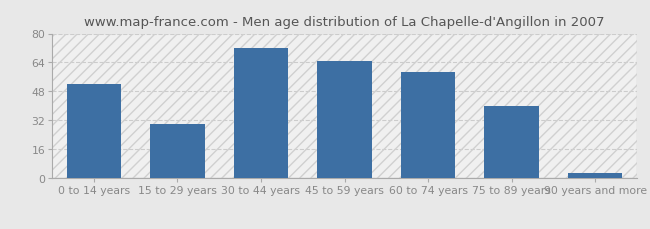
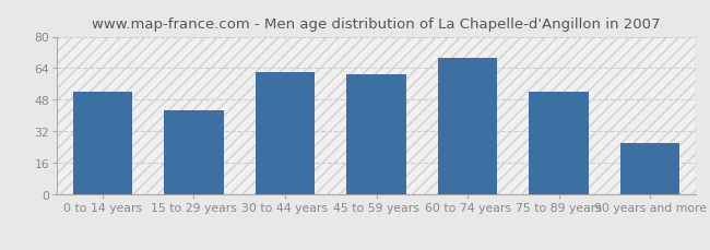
15 to 29 years: 30 -> 43
30 to 44 years: 72 -> 62
45 to 59 years: 65 -> 61
60 to 74 years: 59 -> 69
75 to 89 years: 40 -> 52
90 years and more: 3 -> 26
